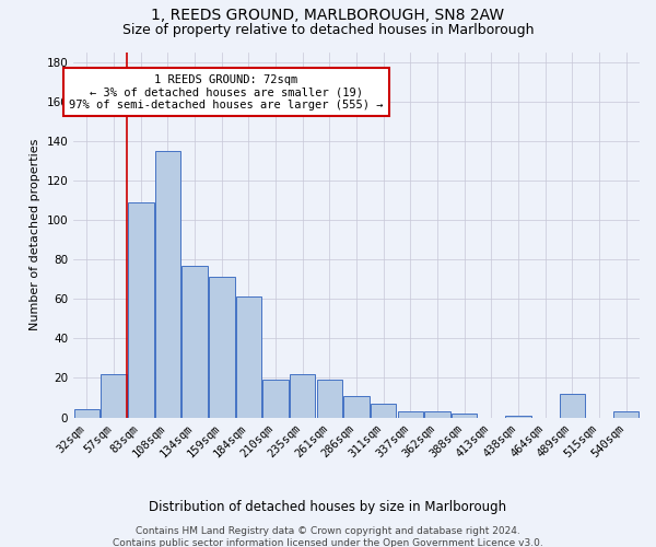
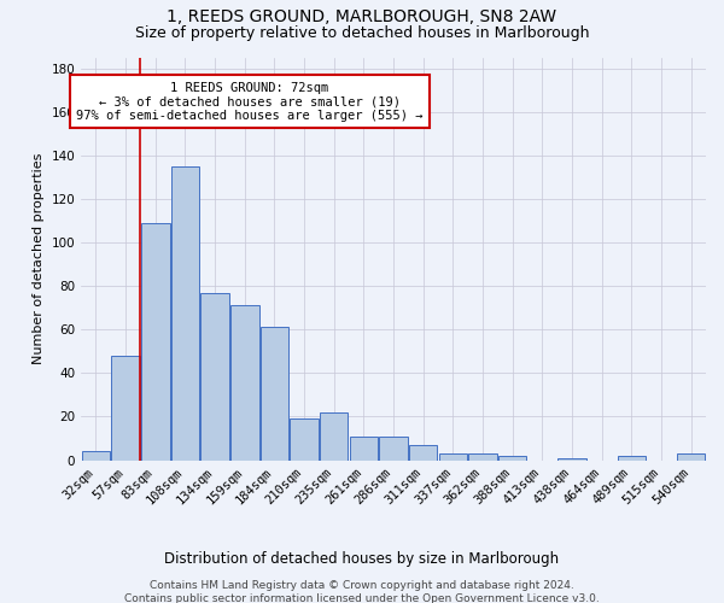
57sqm: 22 -> 48
261sqm: 19 -> 11
489sqm: 12 -> 2
